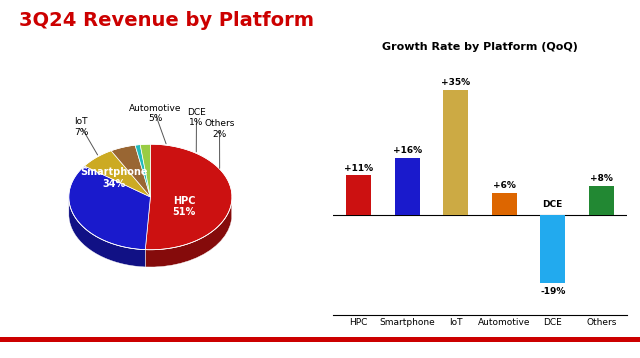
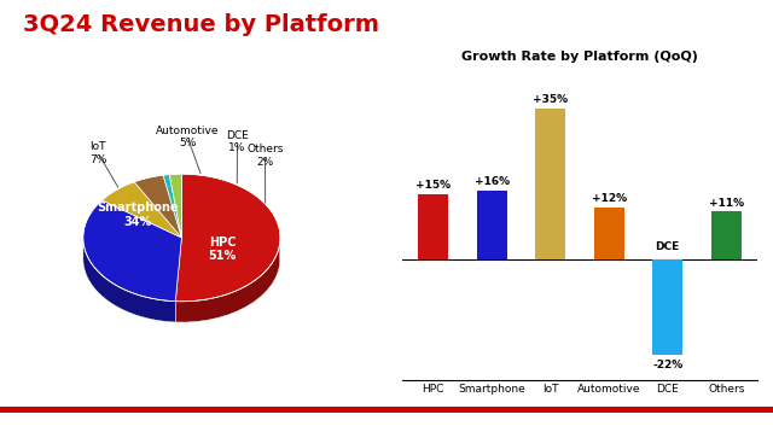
Growth Rate by Platform (QoQ)/HPC: +11% -> +15%
Growth Rate by Platform (QoQ)/Automotive: +6% -> +12%
Growth Rate by Platform (QoQ)/DCE: -19% -> -22%
Growth Rate by Platform (QoQ)/Others: +8% -> +11%
